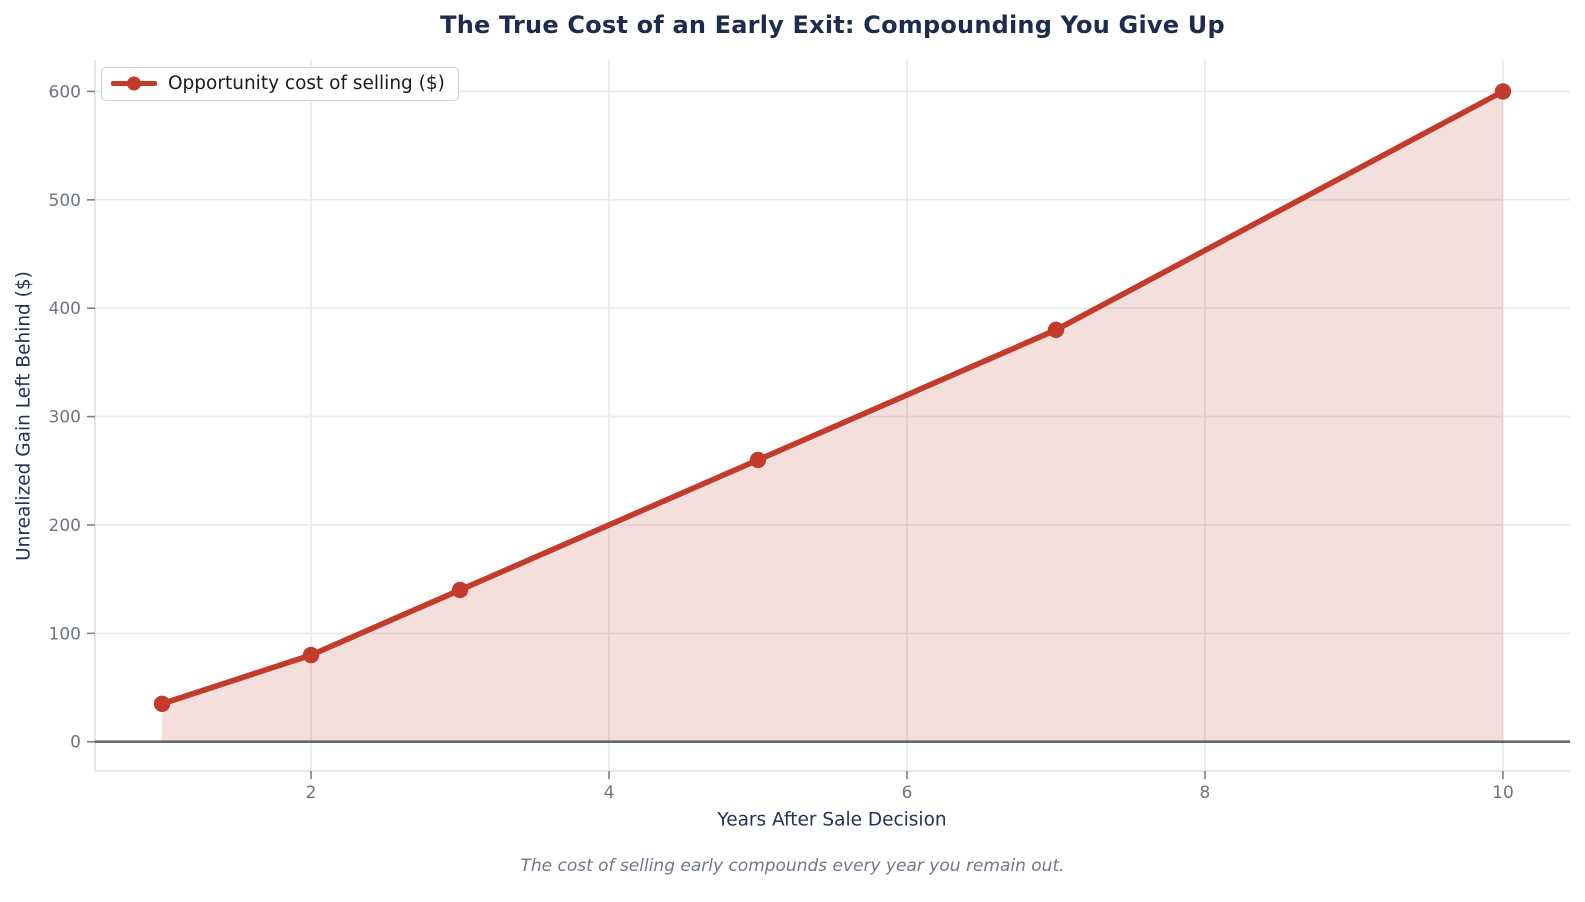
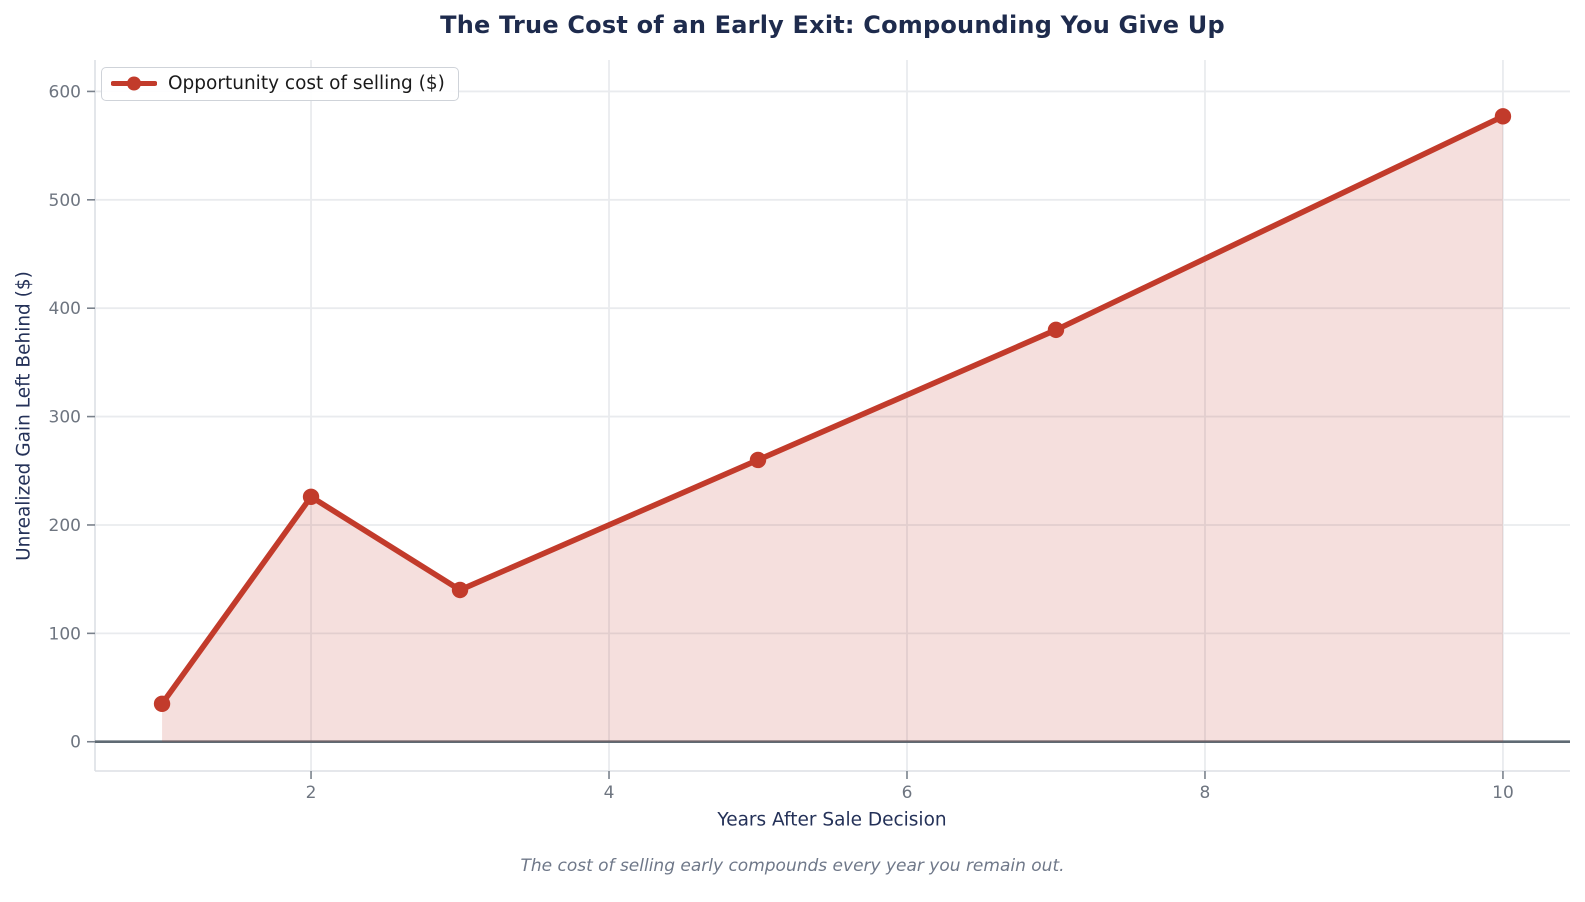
2: 80 -> 226
10: 600 -> 577
